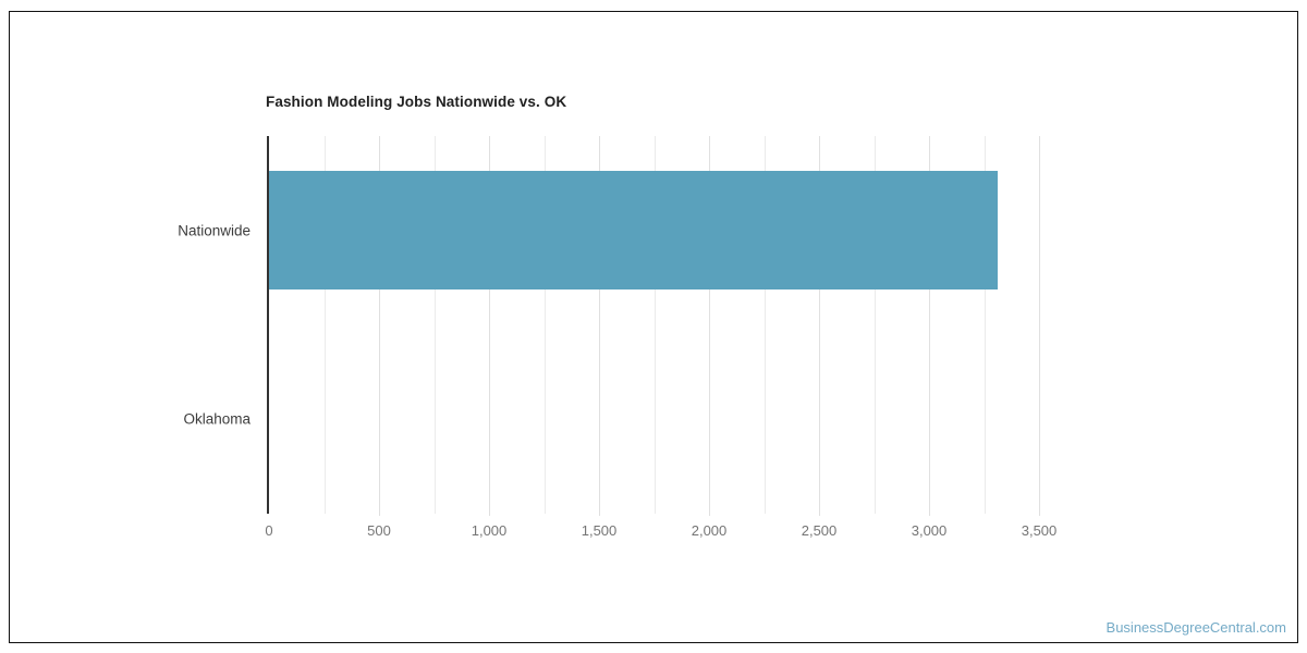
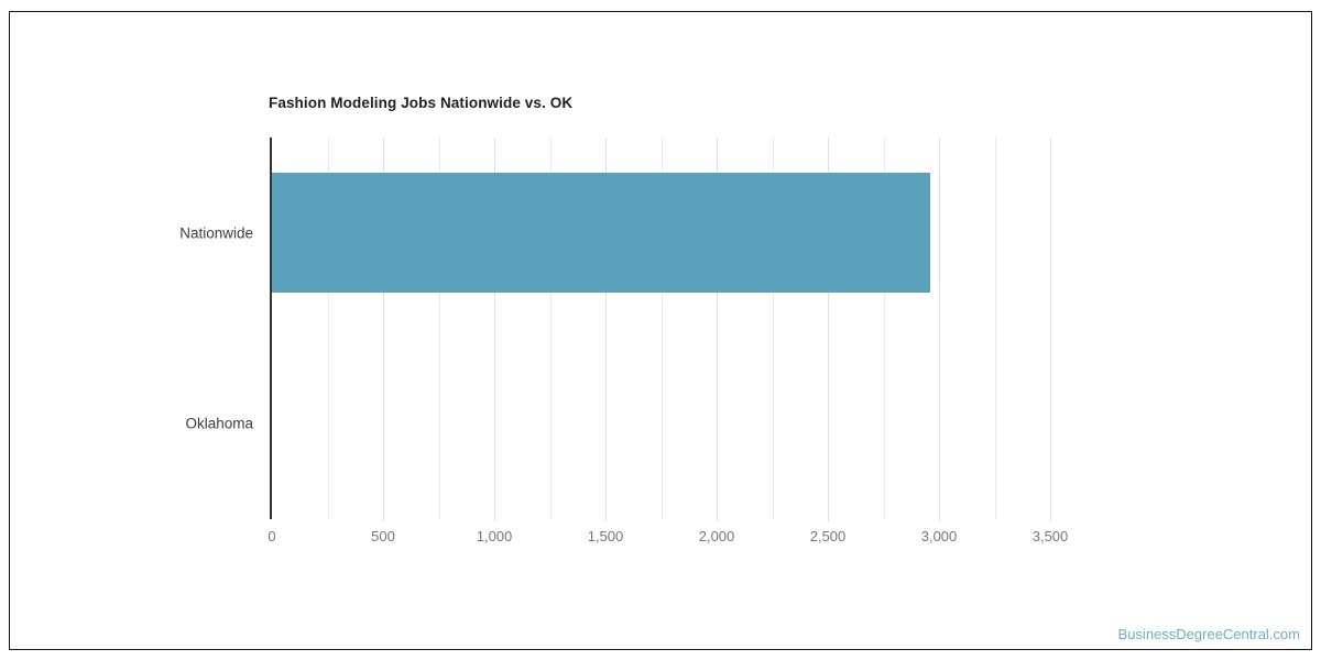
Nationwide: 3310 -> 2960
